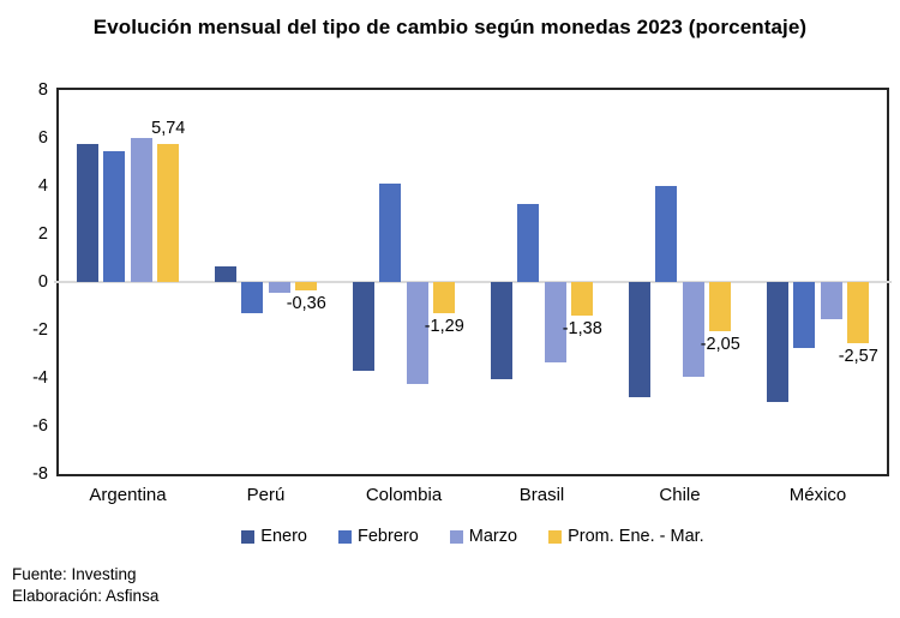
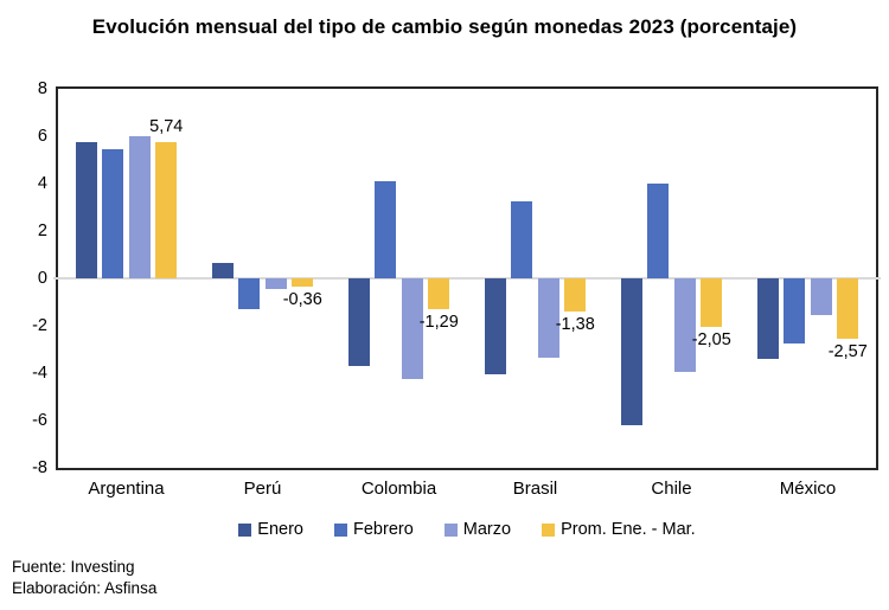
Enero/Chile: -4.8 -> -6.2
Enero/México: -5.0 -> -3.4
